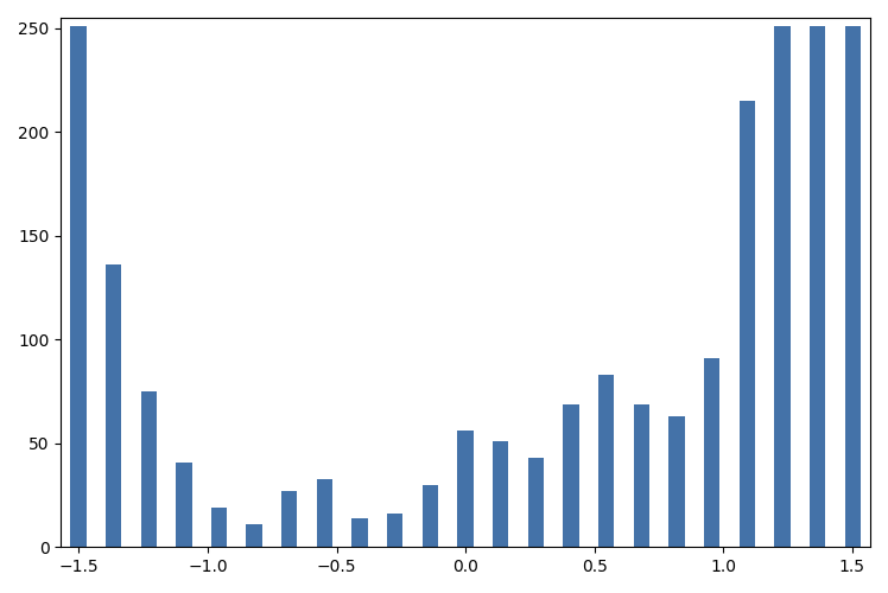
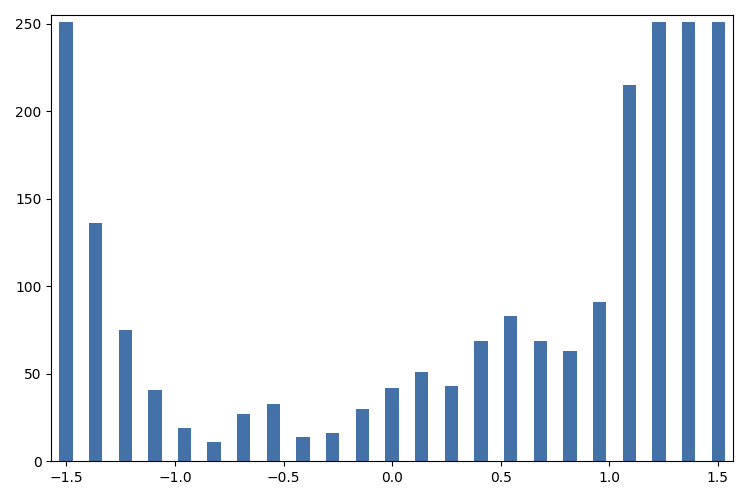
0.0: 56 -> 42
